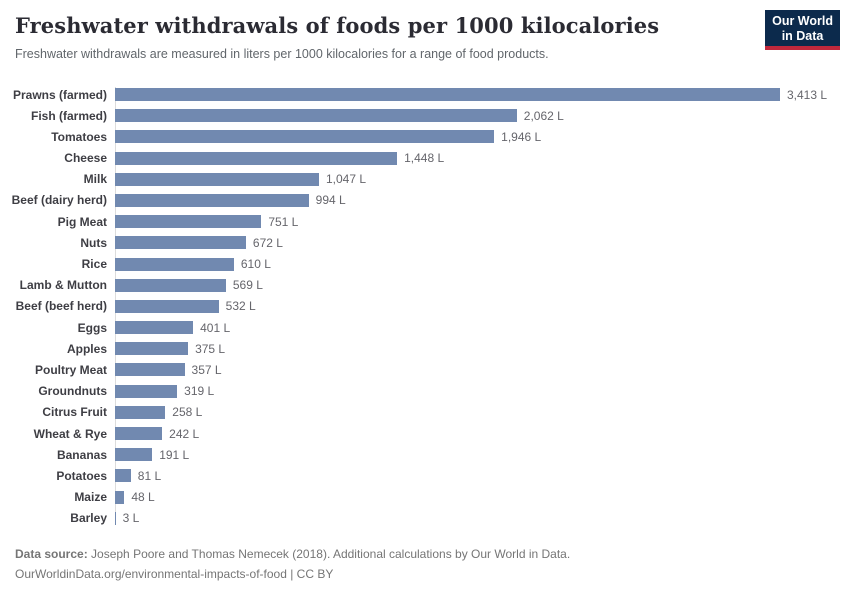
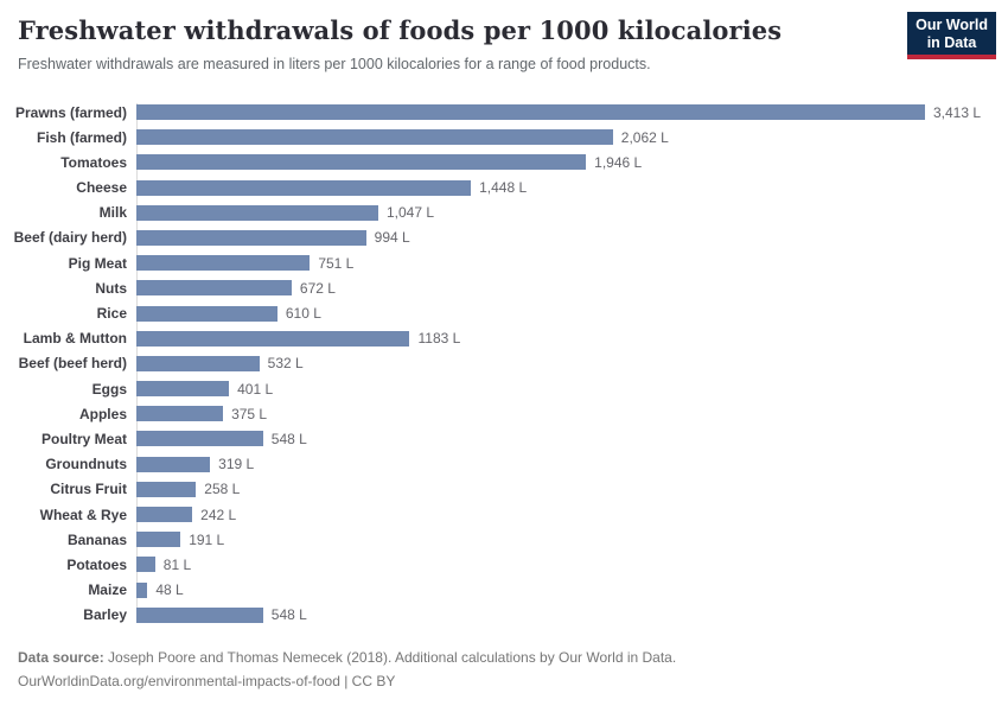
Lamb & Mutton: 569 -> 1183
Poultry Meat: 357 -> 548
Barley: 3 -> 548
